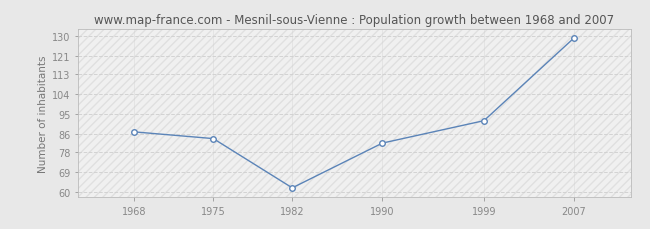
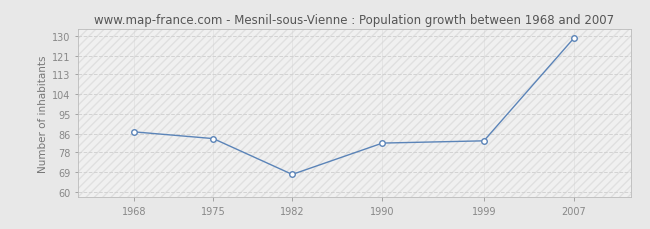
1982: 62 -> 68
1999: 92 -> 83
